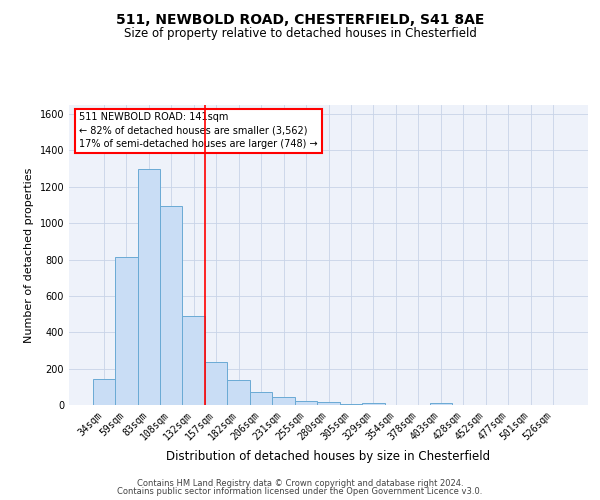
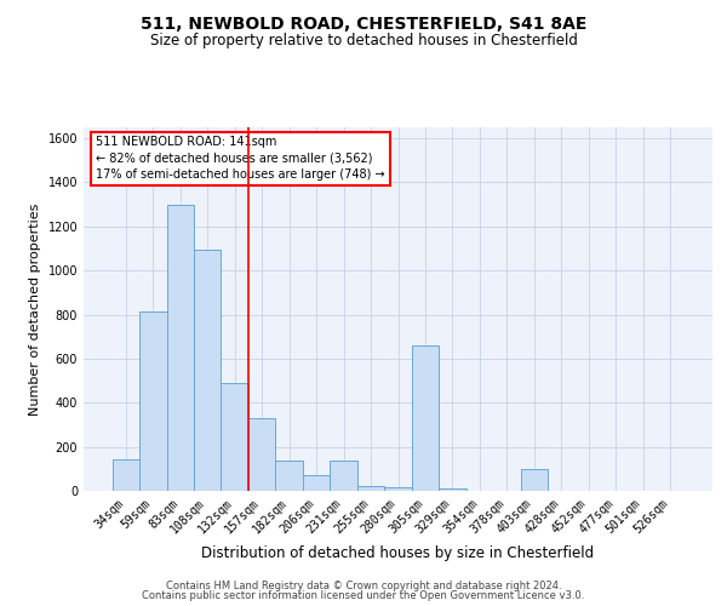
157sqm: 240 -> 330
231sqm: 40 -> 140
305sqm: 0 -> 660
403sqm: 10 -> 100
